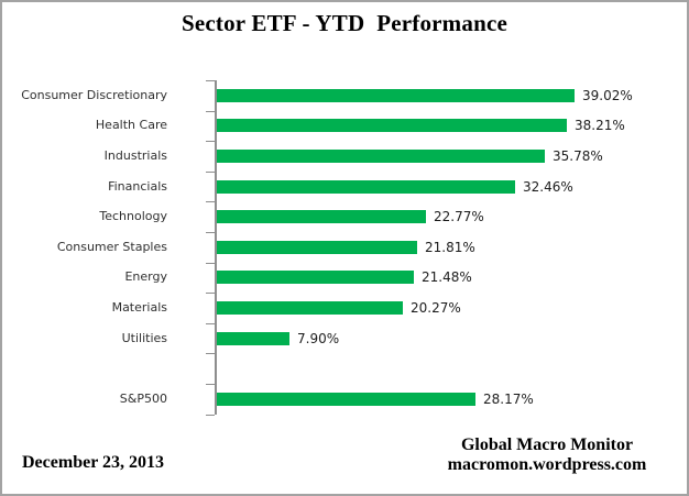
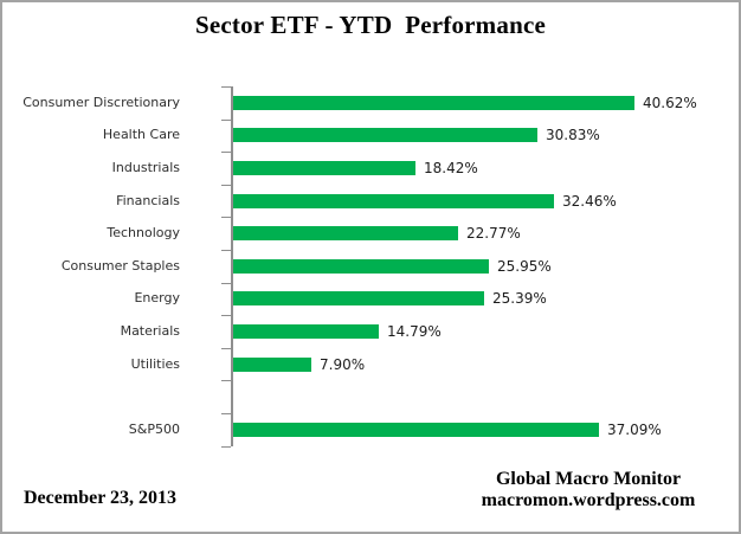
Consumer Discretionary: 39.02% -> 40.62%
Health Care: 38.21% -> 30.83%
Industrials: 35.78% -> 18.42%
Consumer Staples: 21.81% -> 25.95%
Energy: 21.48% -> 25.39%
Materials: 20.27% -> 14.79%
S&P500: 28.17% -> 37.09%
